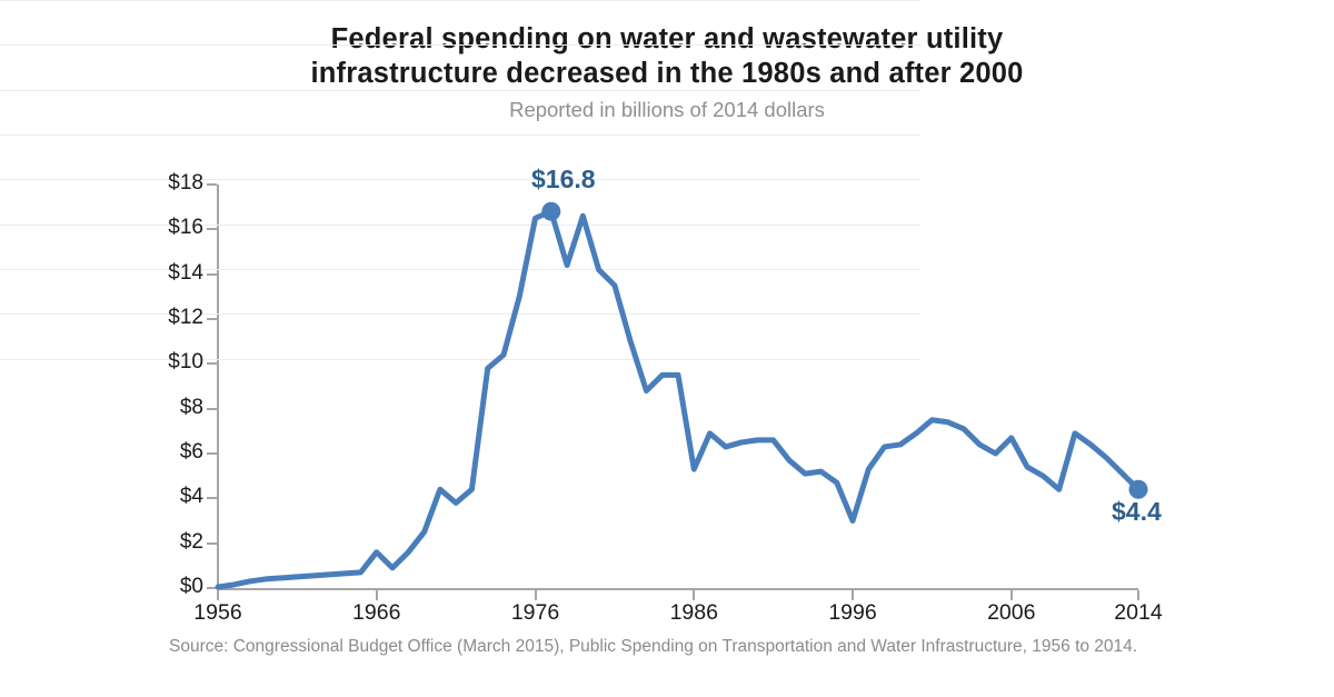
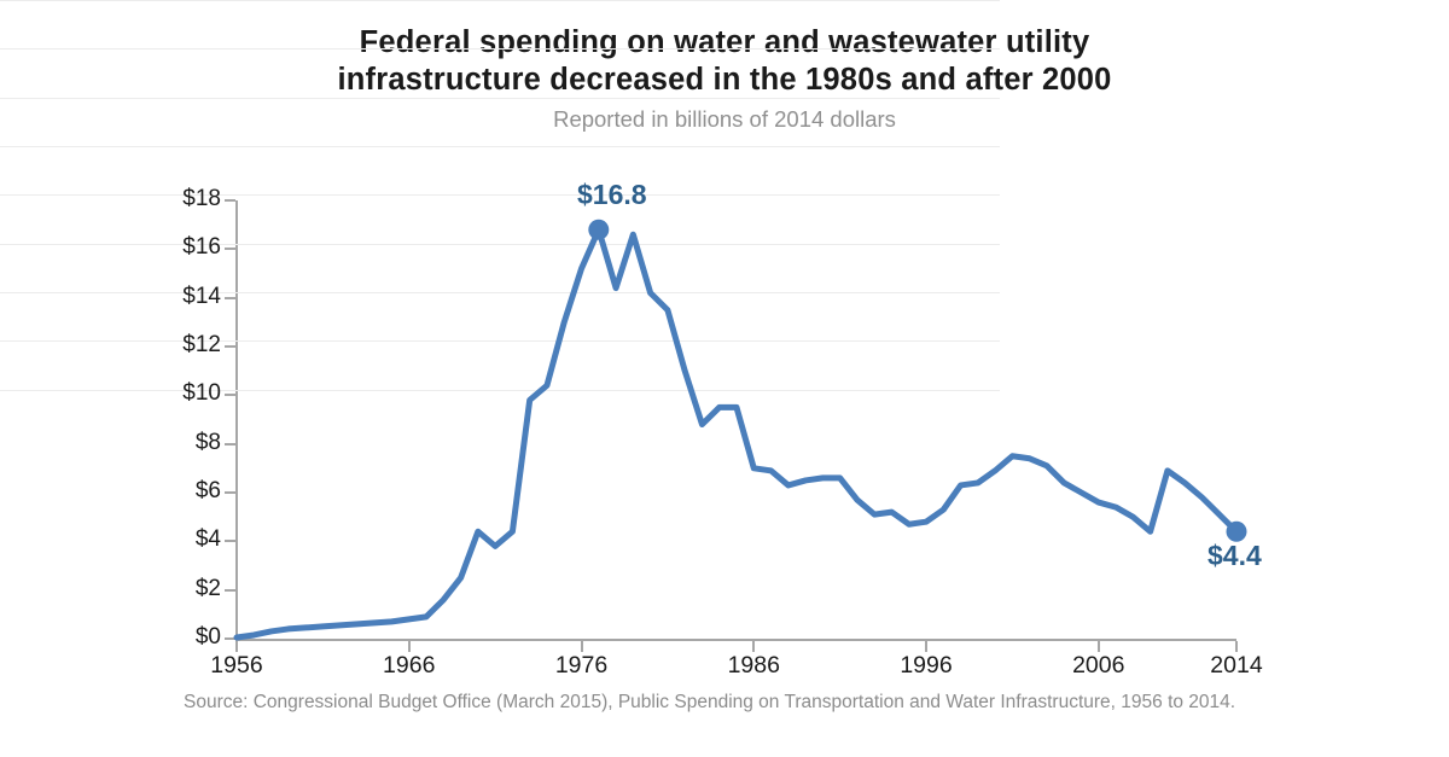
1966: $1.6 -> $0.8
1976: $16.5 -> $15.2
1986: $5.3 -> $7.0
1996: $3.0 -> $4.8
2006: $6.7 -> $5.6
